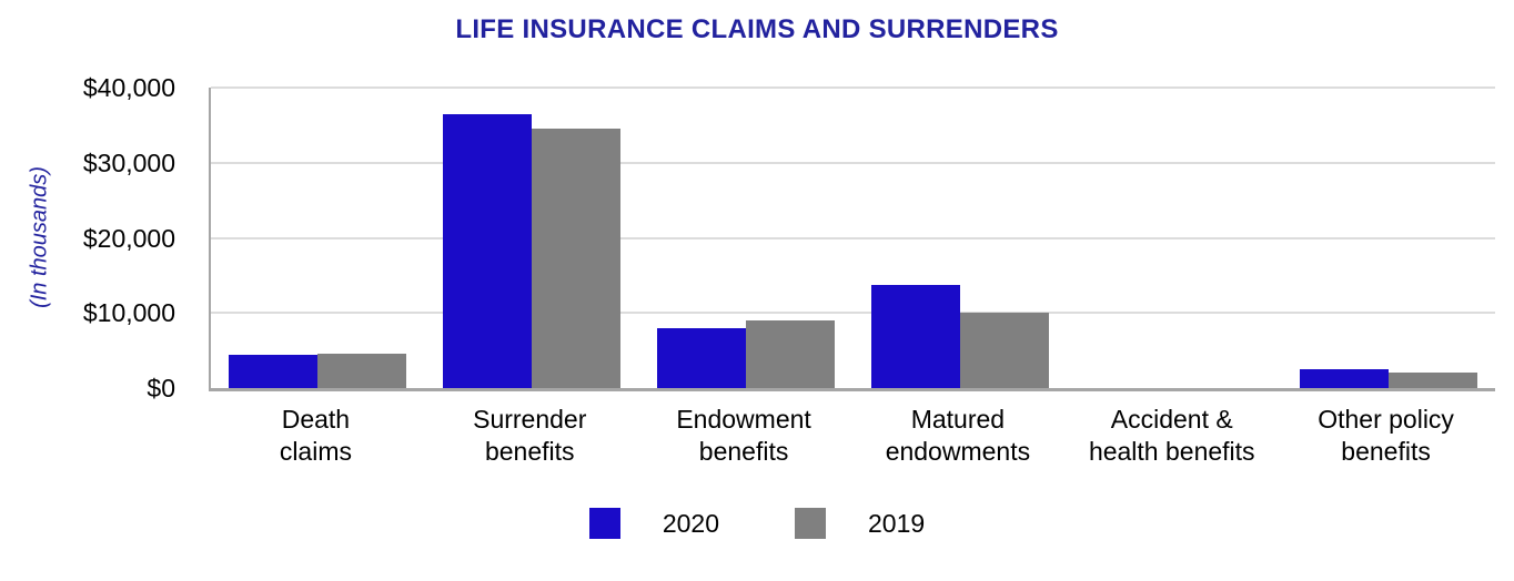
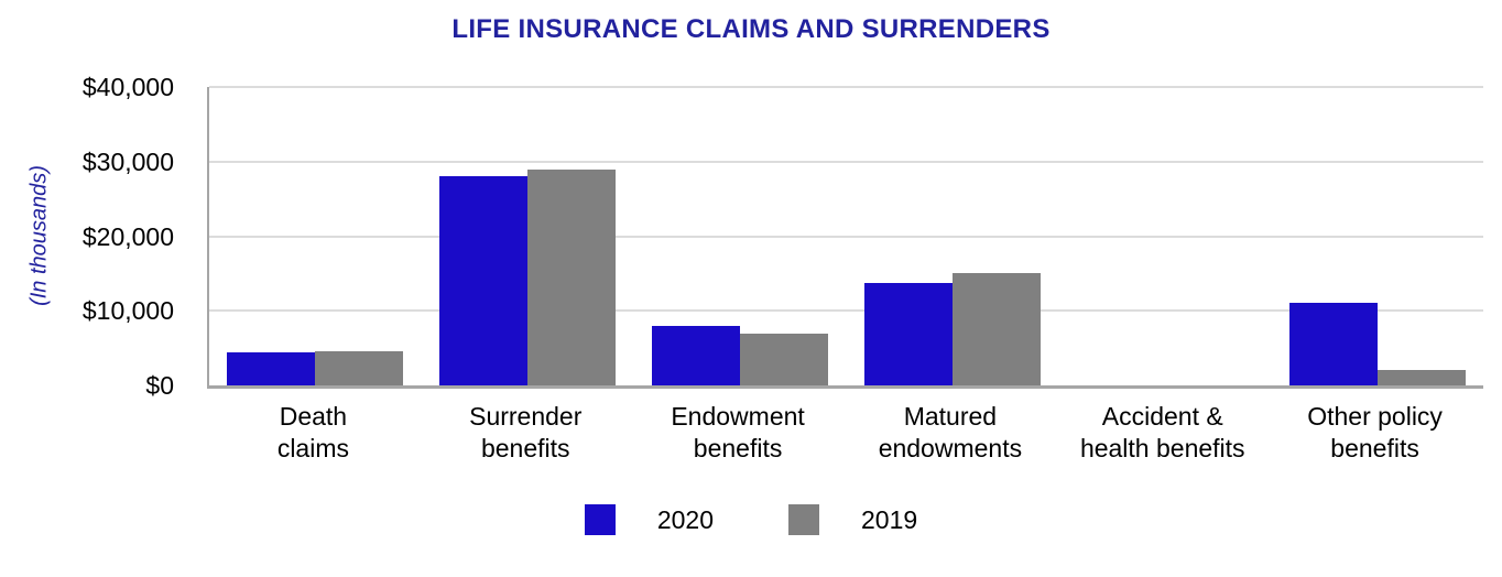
2020/Surrender benefits: $36000 -> $28000
2019/Surrender benefits: $34000 -> $29000
2019/Endowment benefits: $9000 -> $7000
2019/Matured endowments: $10000 -> $15000
2020/Other policy benefits: $2000 -> $11000
